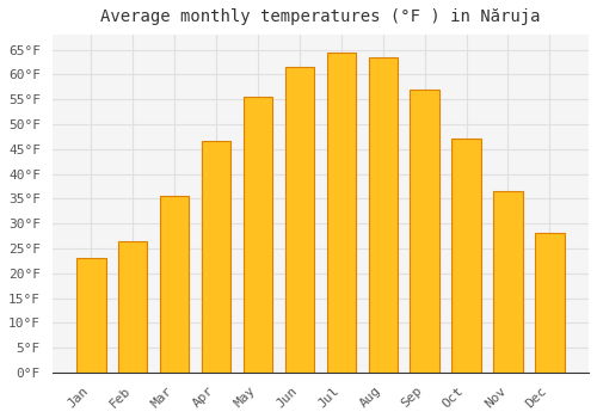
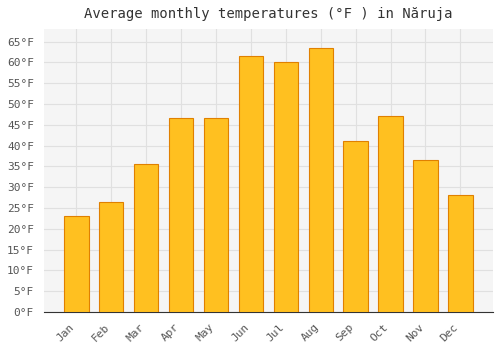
May: 55.5°F -> 46.5°F
Jul: 64.5°F -> 60.0°F
Sep: 57.0°F -> 41.0°F
